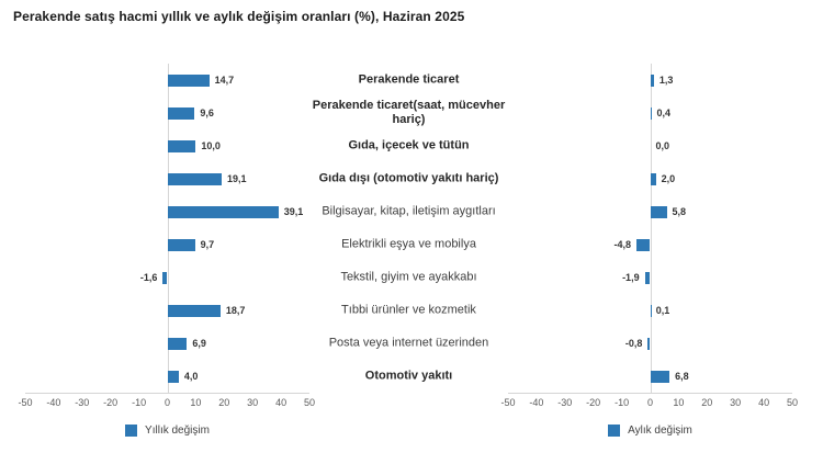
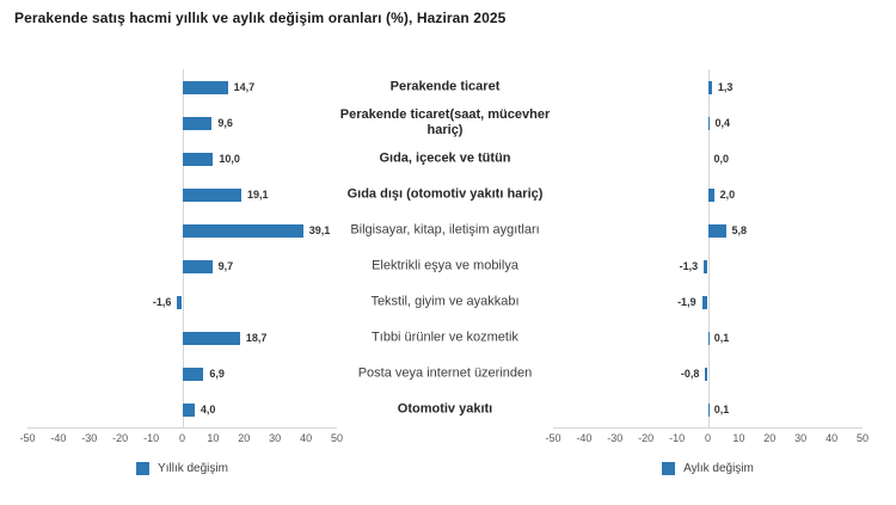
Aylık değişim/Elektrikli eşya ve mobilya: -4,8 -> -1,3
Aylık değişim/Otomotiv yakıtı: 6,8 -> 0,1
